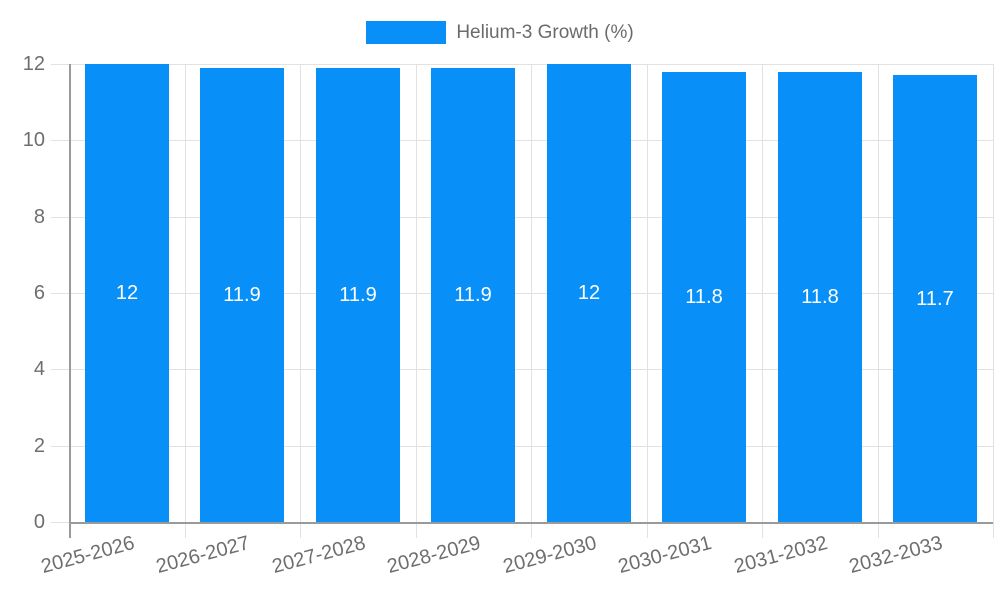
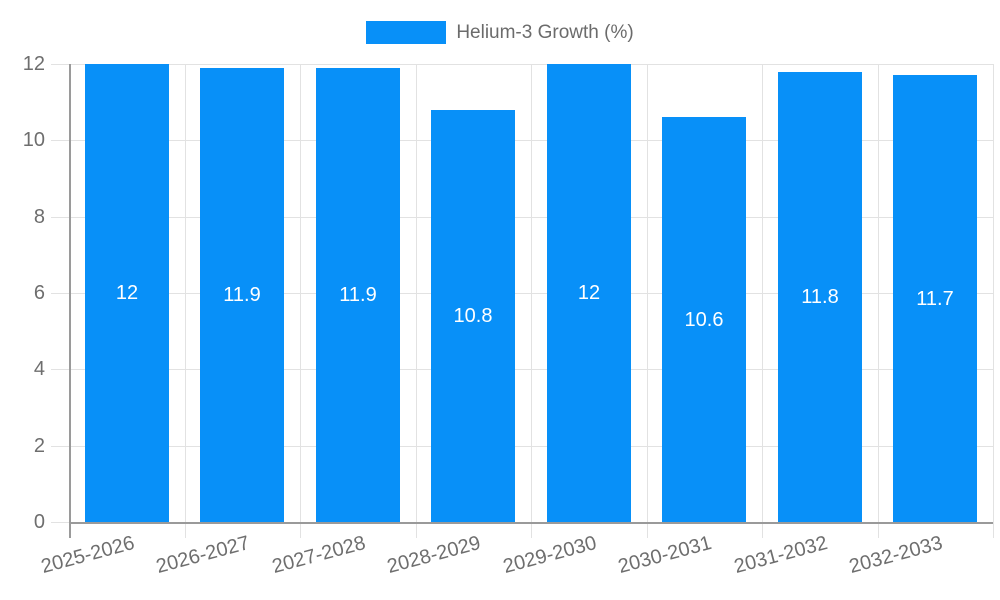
2028-2029: 11.9 -> 10.8
2030-2031: 11.8 -> 10.6
